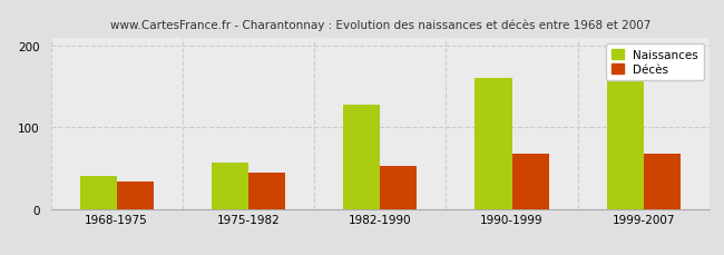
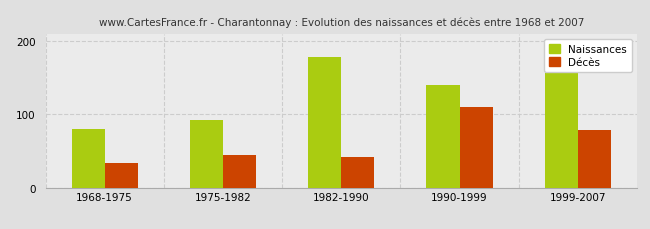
Naissances/1968-1975: 40 -> 80
Naissances/1975-1982: 57 -> 92
Naissances/1982-1990: 127 -> 178
Décès/1982-1990: 52 -> 42
Naissances/1990-1999: 160 -> 140
Décès/1990-1999: 68 -> 110
Décès/1999-2007: 68 -> 78
